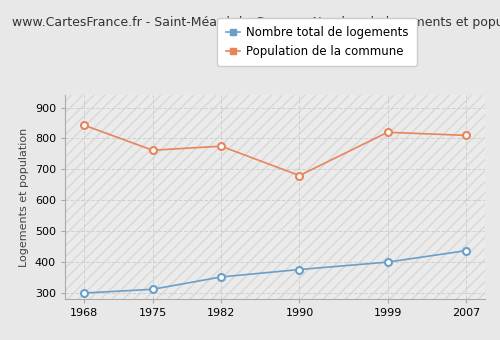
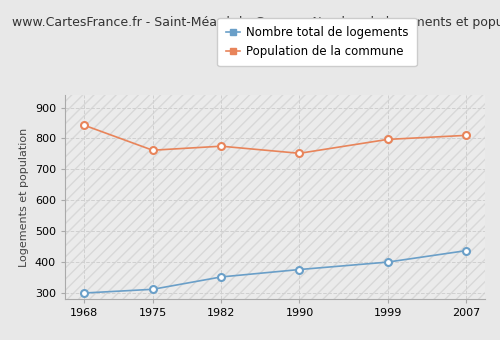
Population de la commune/1990: 680 -> 752
Population de la commune/1999: 820 -> 797
